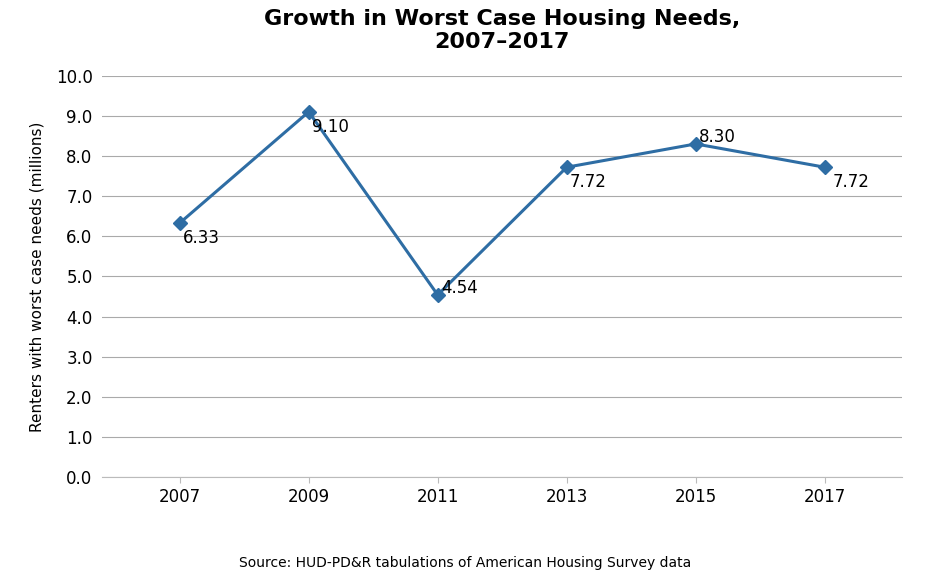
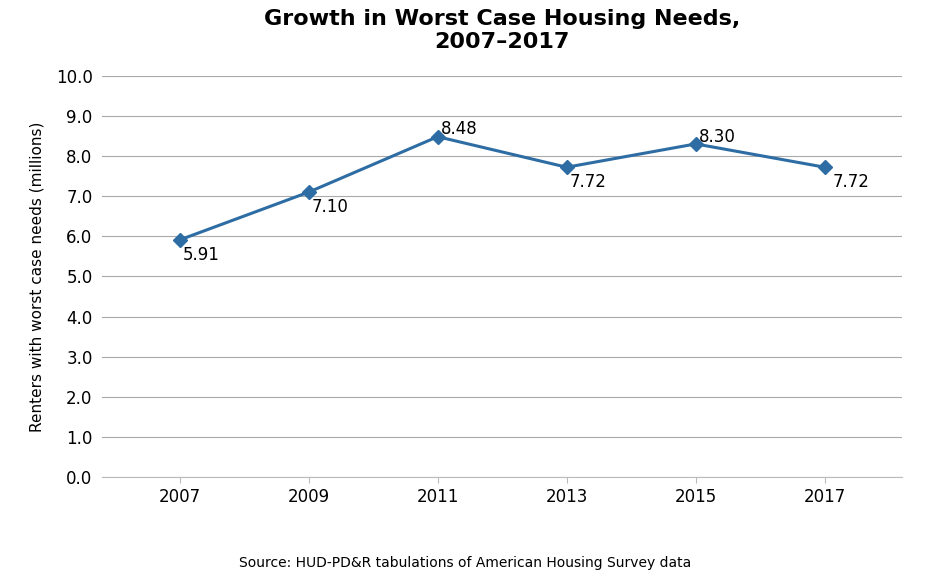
2007: 6.33 -> 5.91
2009: 9.10 -> 7.10
2011: 4.54 -> 8.48
